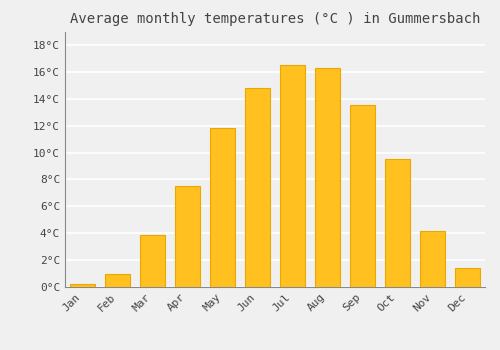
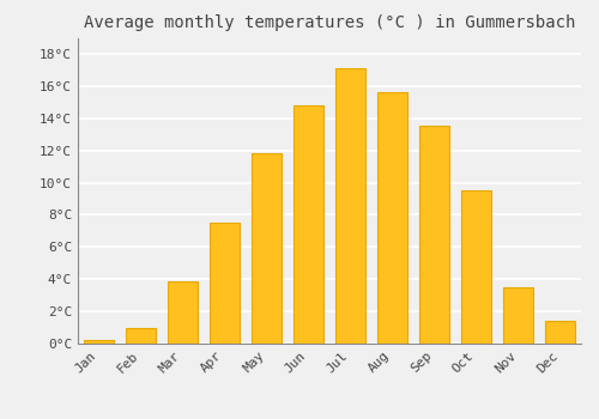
Jul: 16.5°C -> 17.1°C
Aug: 16.3°C -> 15.6°C
Nov: 4.2°C -> 3.5°C
